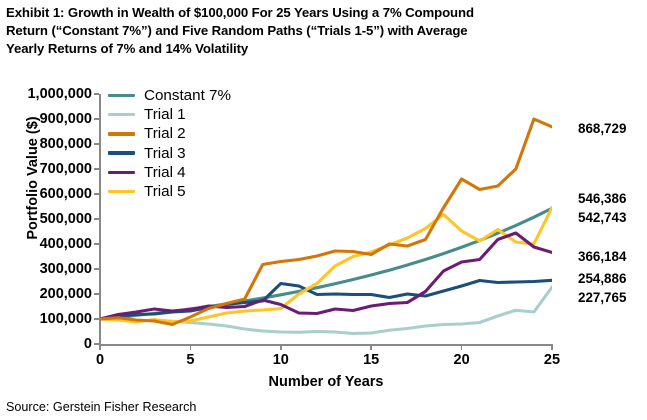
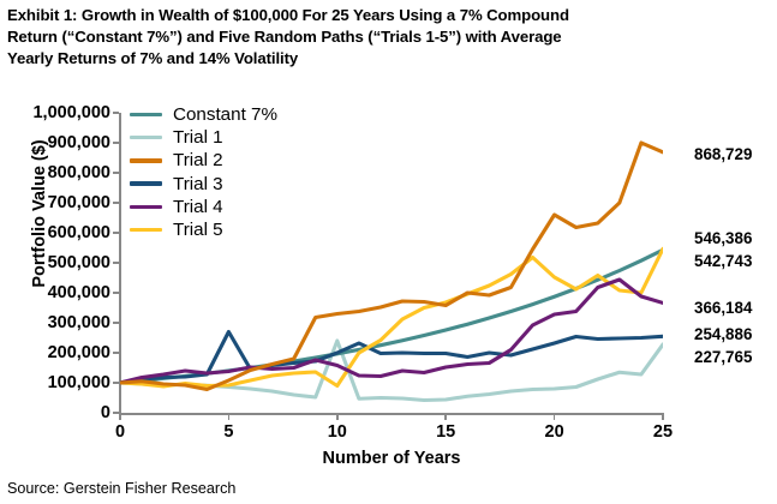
Trial 3/5: 130000 -> 270000
Trial 1/10: 50000 -> 240000
Trial 3/10: 240000 -> 200000
Trial 5/10: 140000 -> 90000
